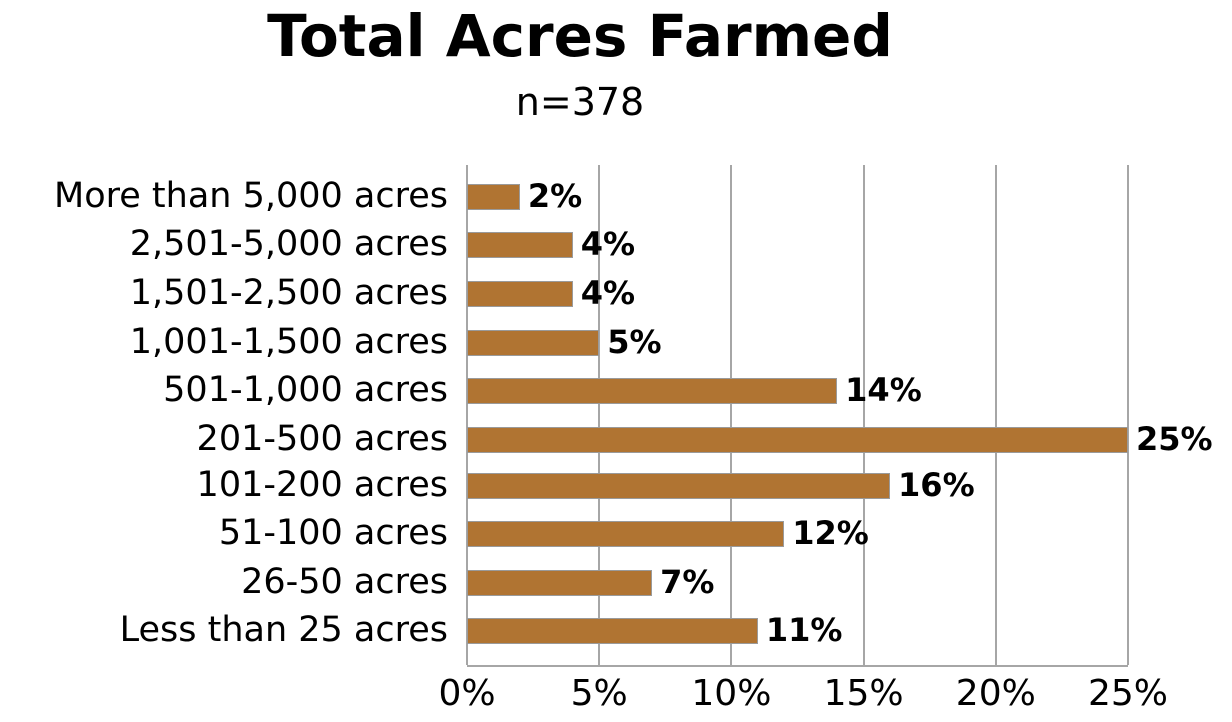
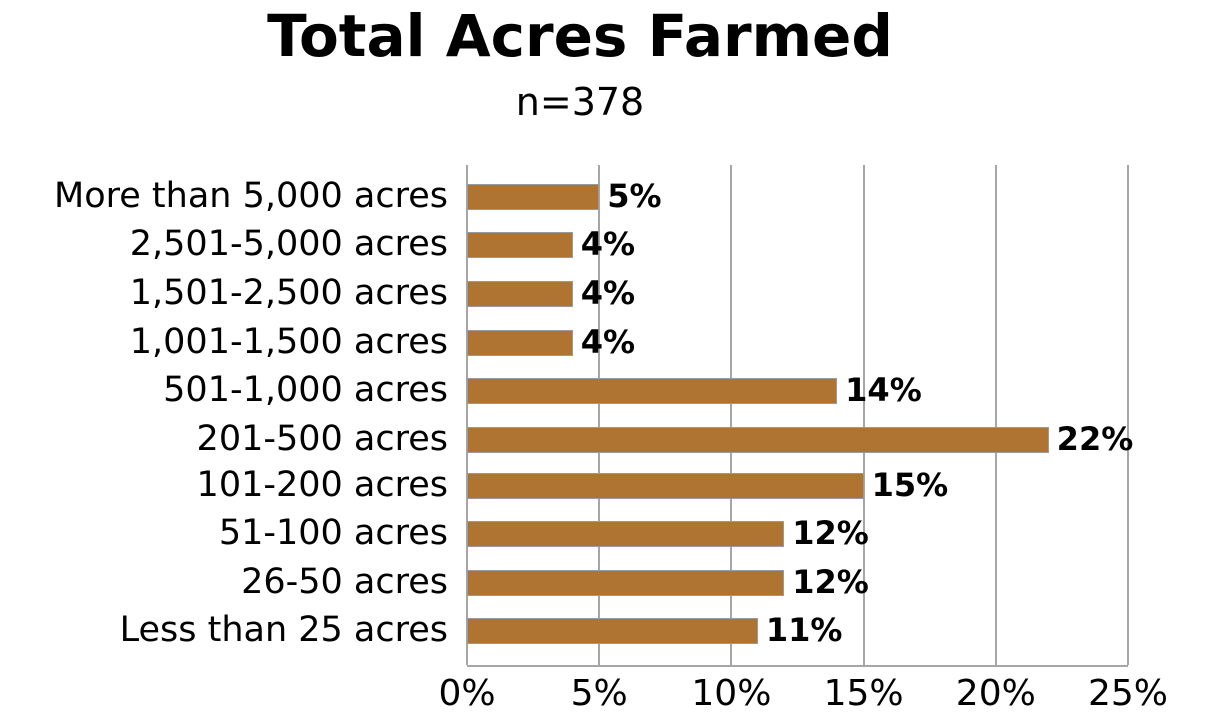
More than 5,000 acres: 2% -> 5%
1,001-1,500 acres: 5% -> 4%
201-500 acres: 25% -> 22%
101-200 acres: 16% -> 15%
26-50 acres: 7% -> 12%
